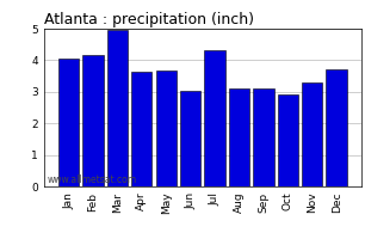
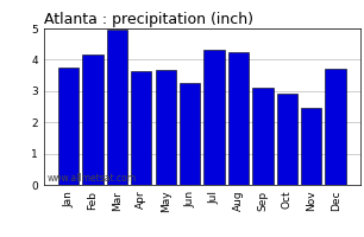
Jan: 4.05 -> 3.75
Jun: 3.02 -> 3.25
Aug: 3.10 -> 4.25
Nov: 3.30 -> 2.45
